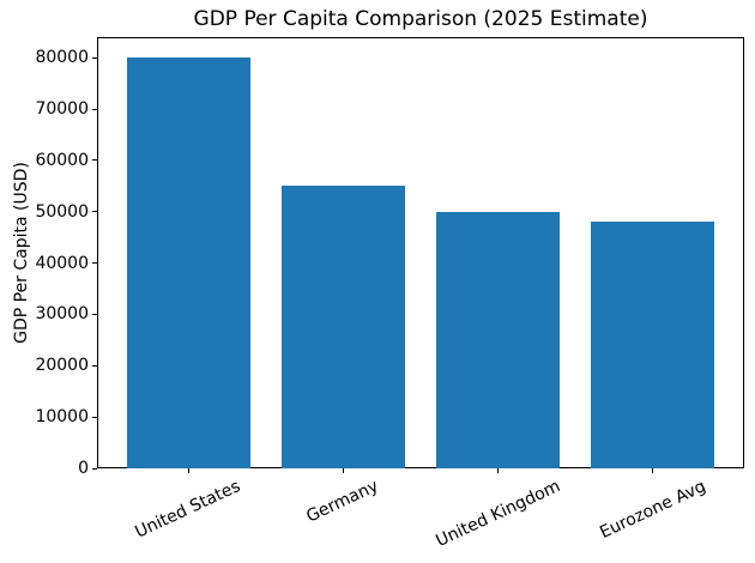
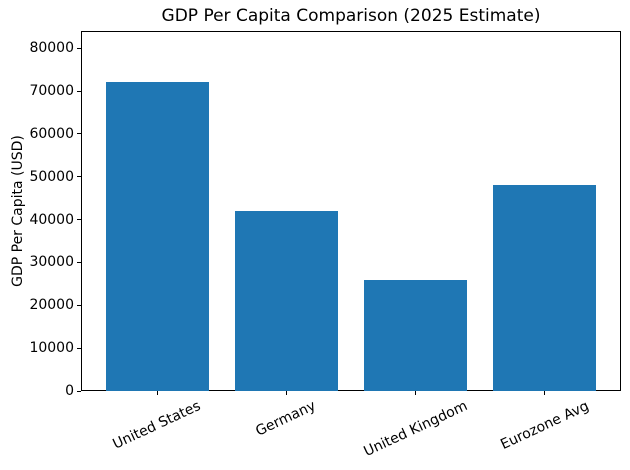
United States: 80000 -> 72000
Germany: 55000 -> 42000
United Kingdom: 50000 -> 26000
